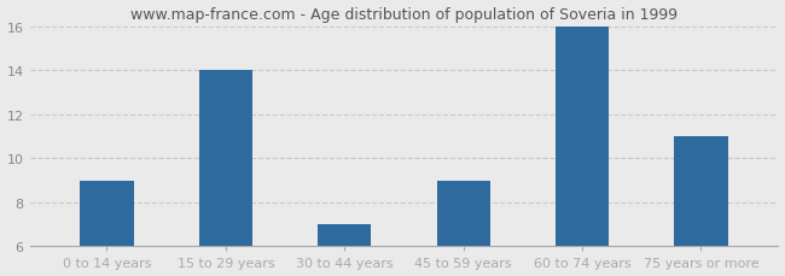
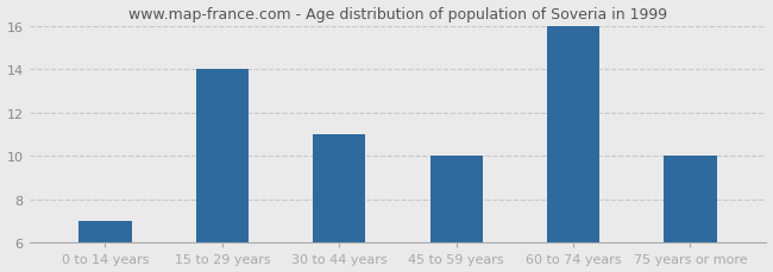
0 to 14 years: 9 -> 7
30 to 44 years: 7 -> 11
45 to 59 years: 9 -> 10
75 years or more: 11 -> 10
